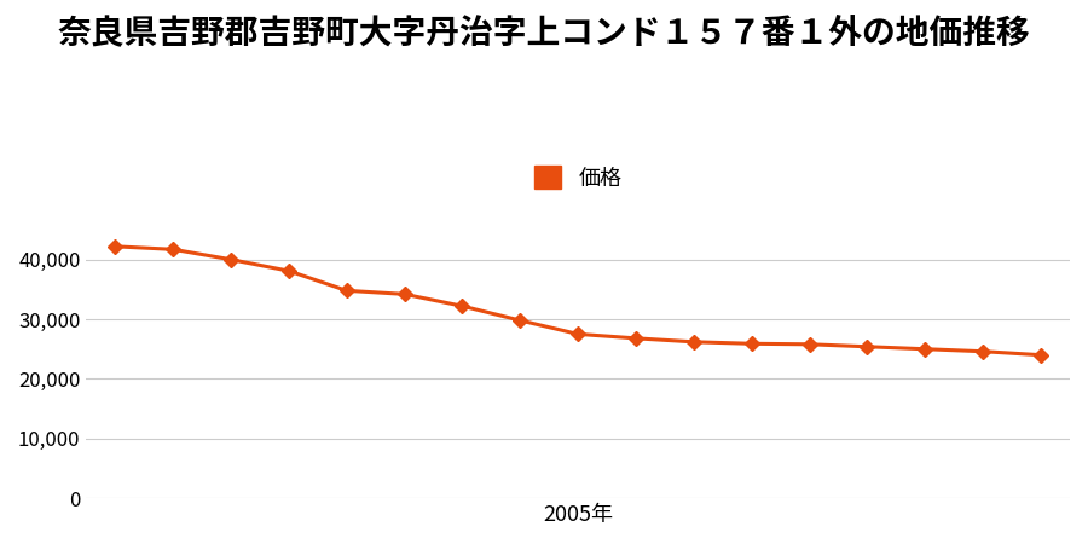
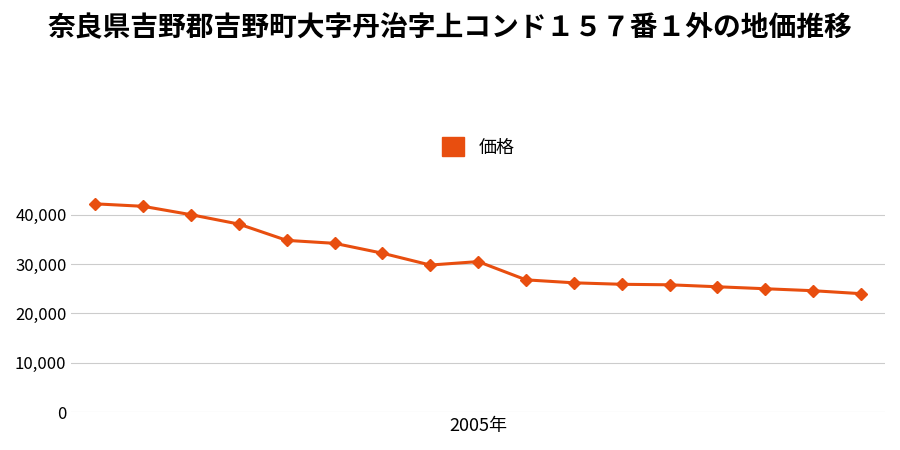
2005年: 27,500 -> 30,500
